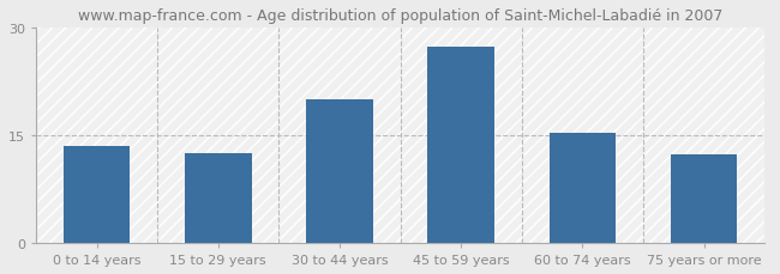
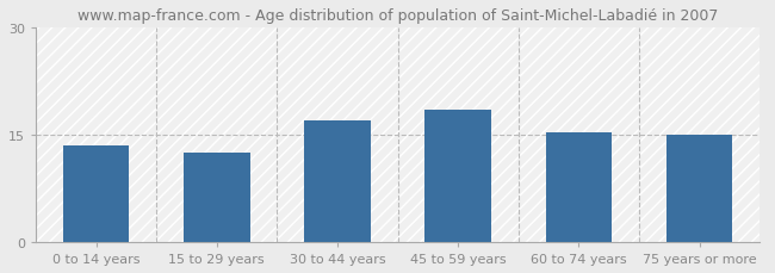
30 to 44 years: 20.0 -> 17.0
45 to 59 years: 27.4 -> 18.5
75 years or more: 12.4 -> 15.0
